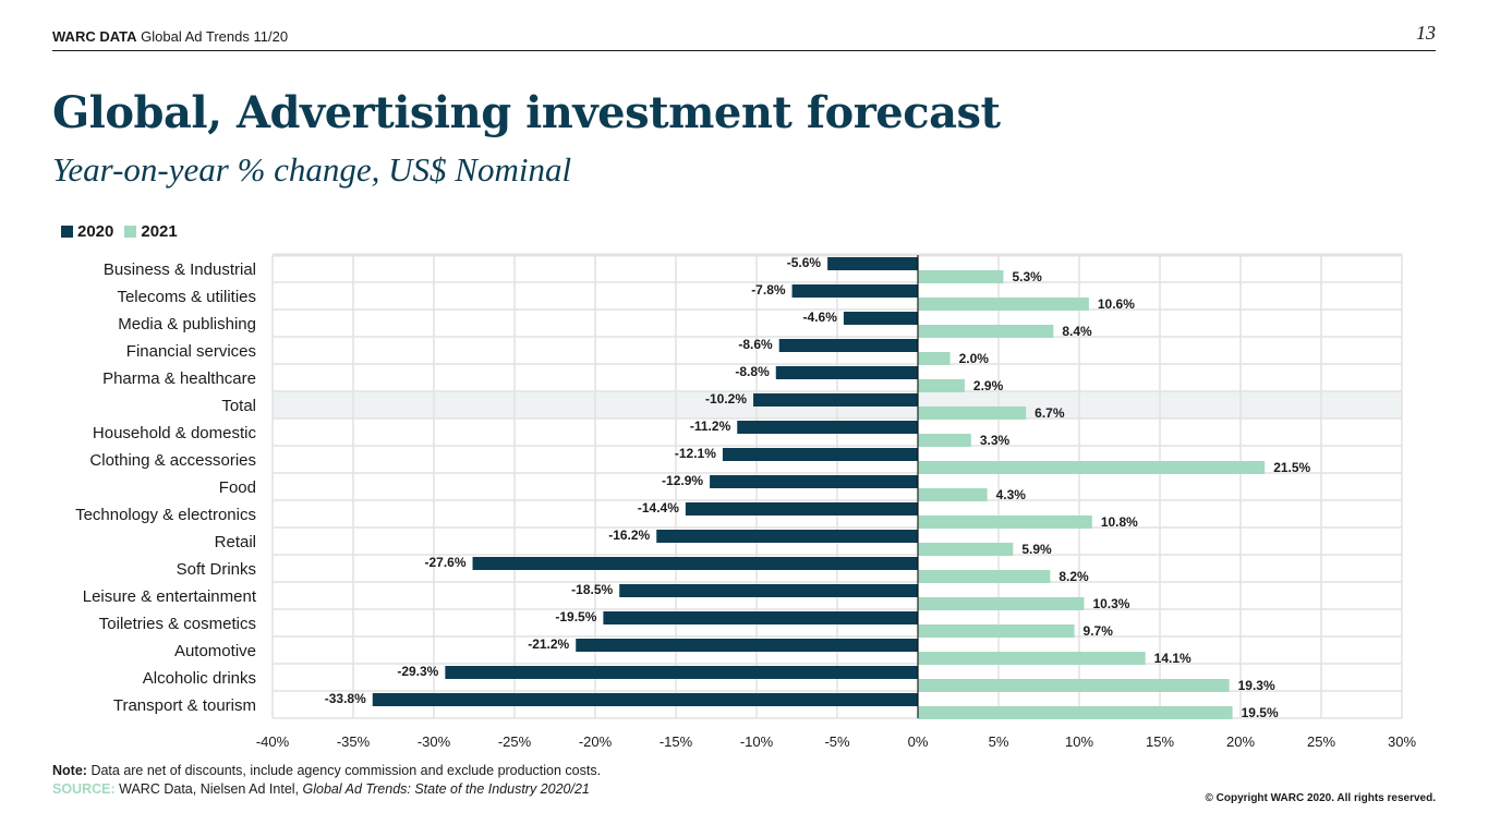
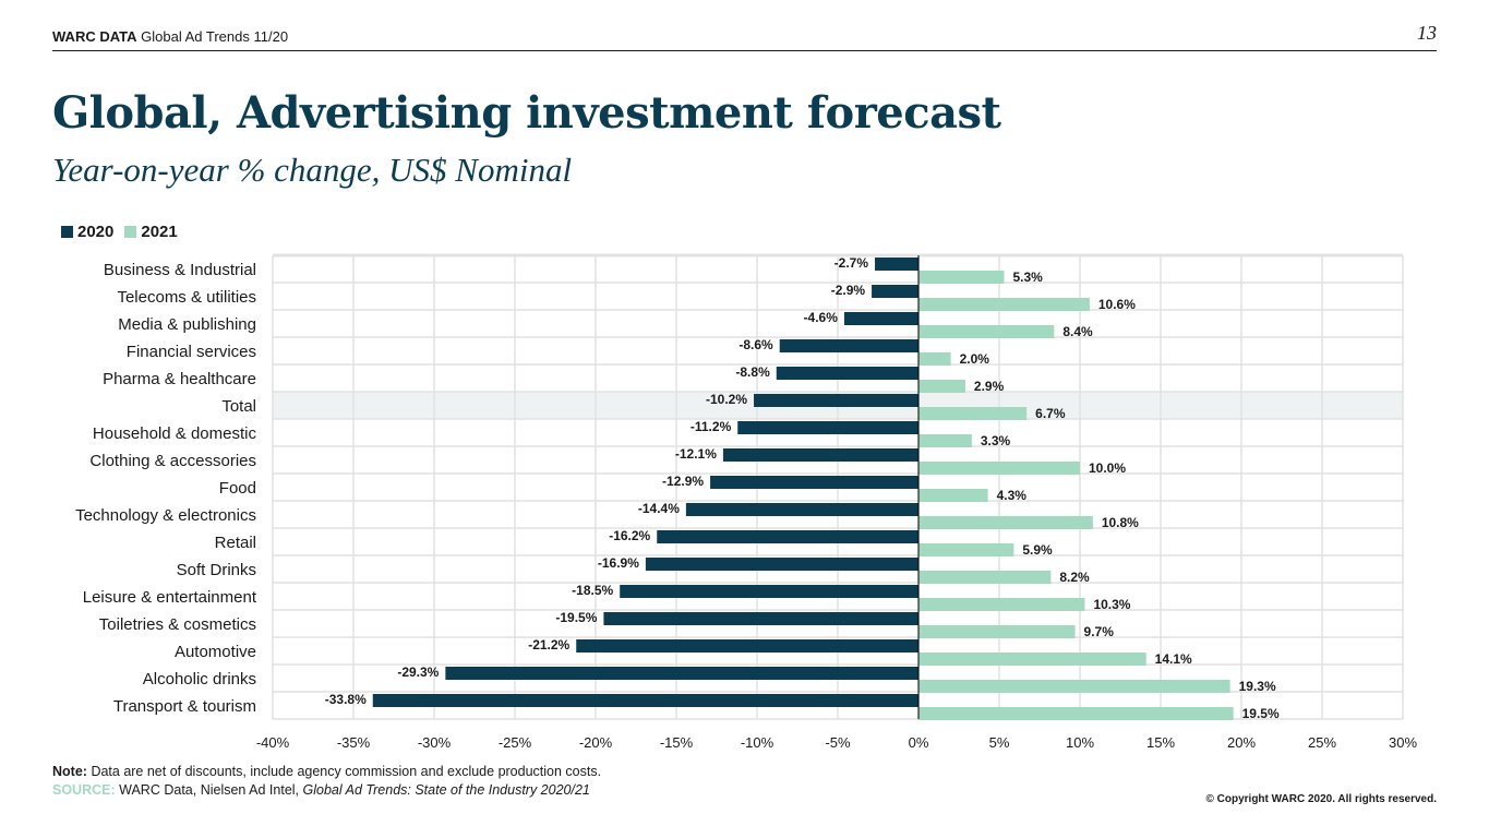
2020/Business & Industrial: -5.6% -> -2.7%
2020/Telecoms & utilities: -7.8% -> -2.9%
2021/Clothing & accessories: 21.5% -> 10.0%
2020/Soft Drinks: -27.6% -> -16.9%
